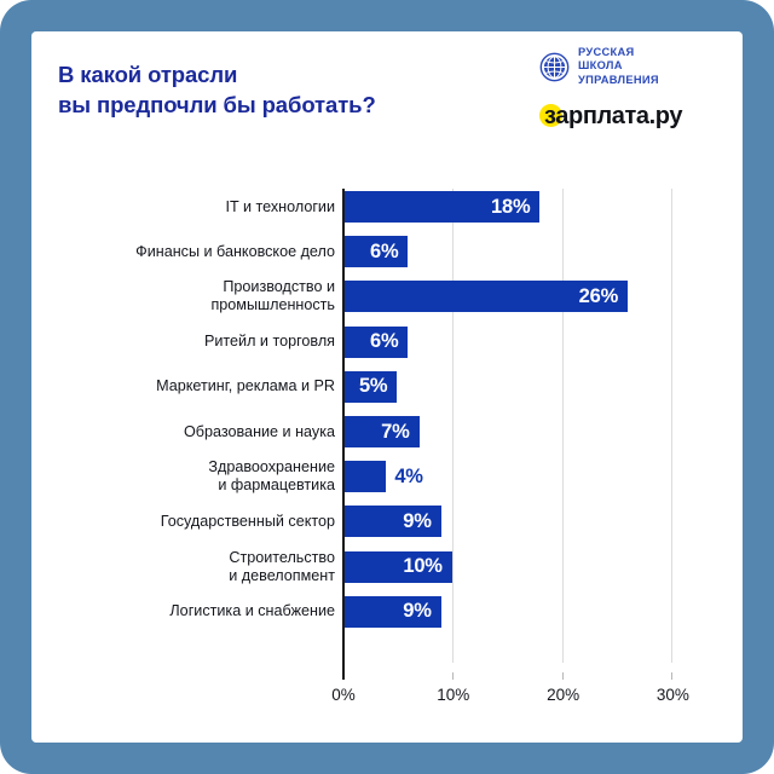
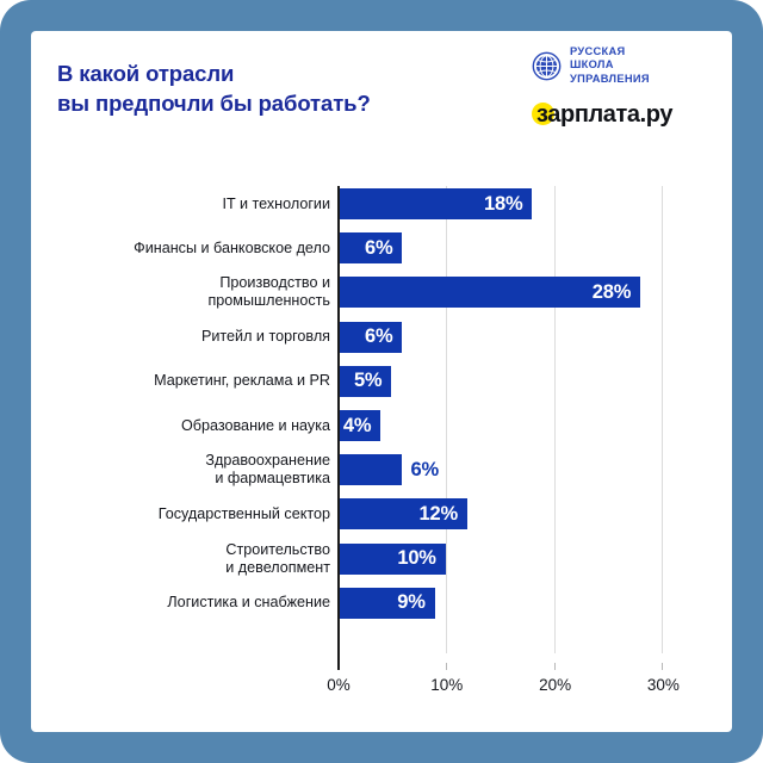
Производство и промышленность: 26% -> 28%
Образование и наука: 7% -> 4%
Здравоохранение и фармацевтика: 4% -> 6%
Государственный сектор: 9% -> 12%
